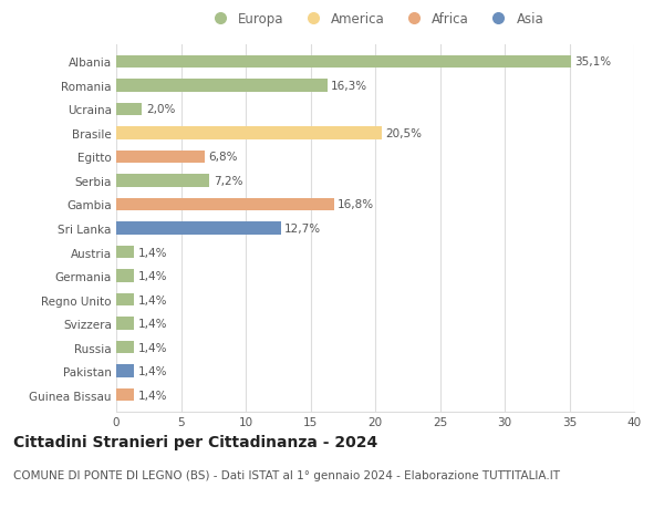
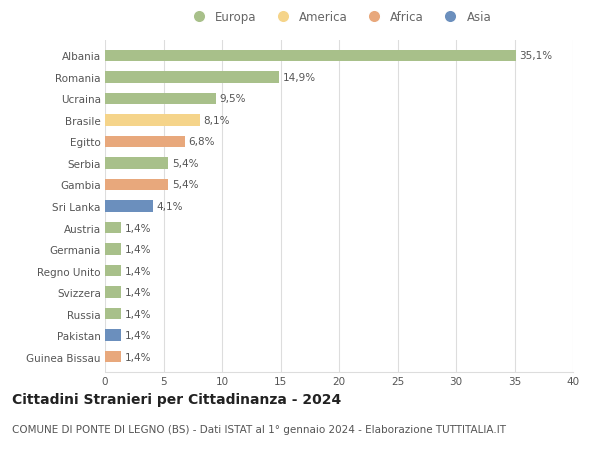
Romania: 16,3% -> 14,9%
Ucraina: 2,0% -> 9,5%
Brasile: 20,5% -> 8,1%
Serbia: 7,2% -> 5,4%
Gambia: 16,8% -> 5,4%
Sri Lanka: 12,7% -> 4,1%
